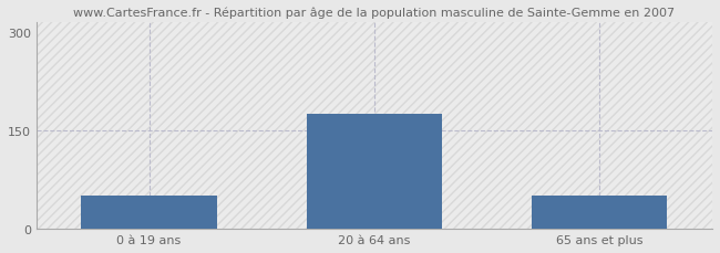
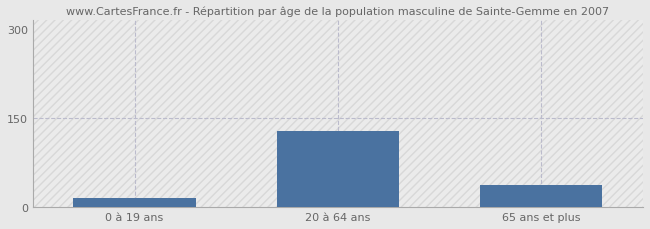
0 à 19 ans: 50 -> 16
20 à 64 ans: 175 -> 128
65 ans et plus: 50 -> 38
